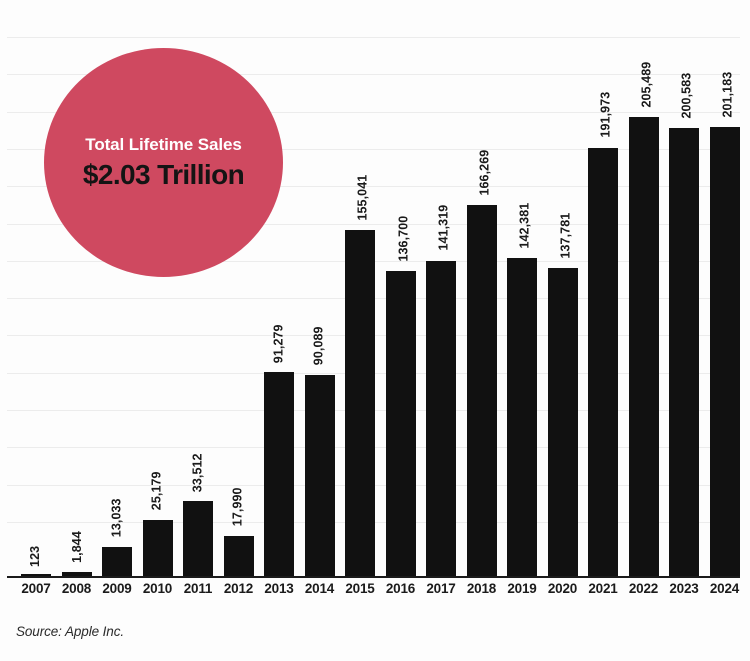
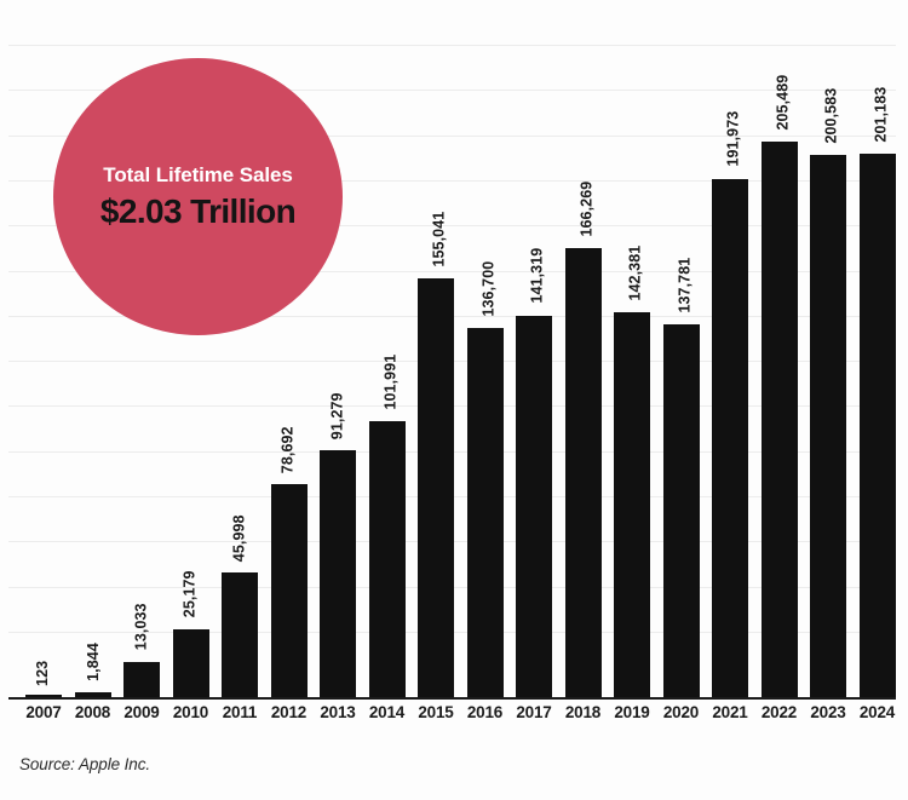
2011: 33,512 -> 45,998
2012: 17,990 -> 78,692
2014: 90,089 -> 101,991
